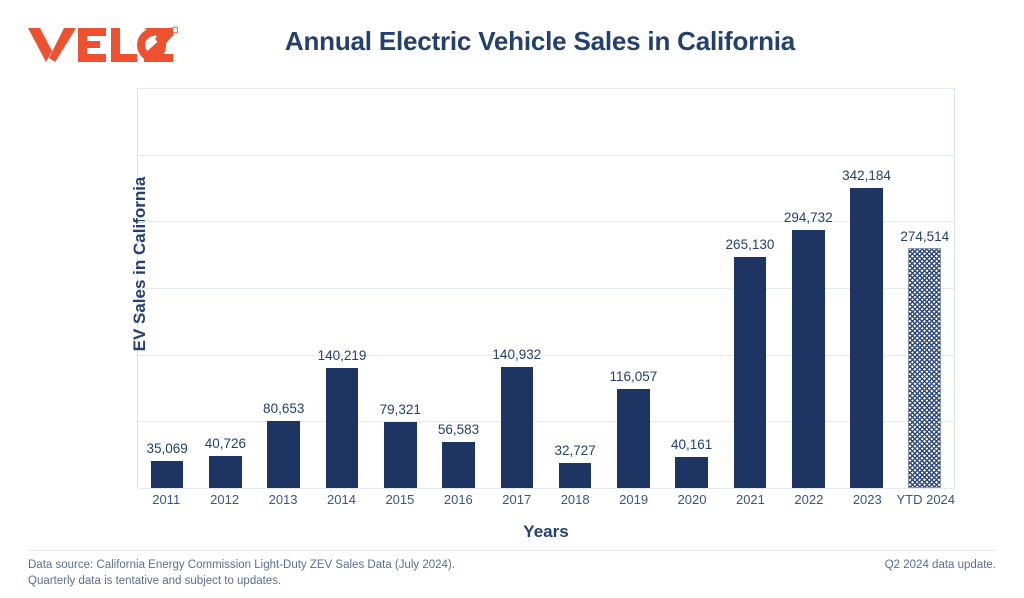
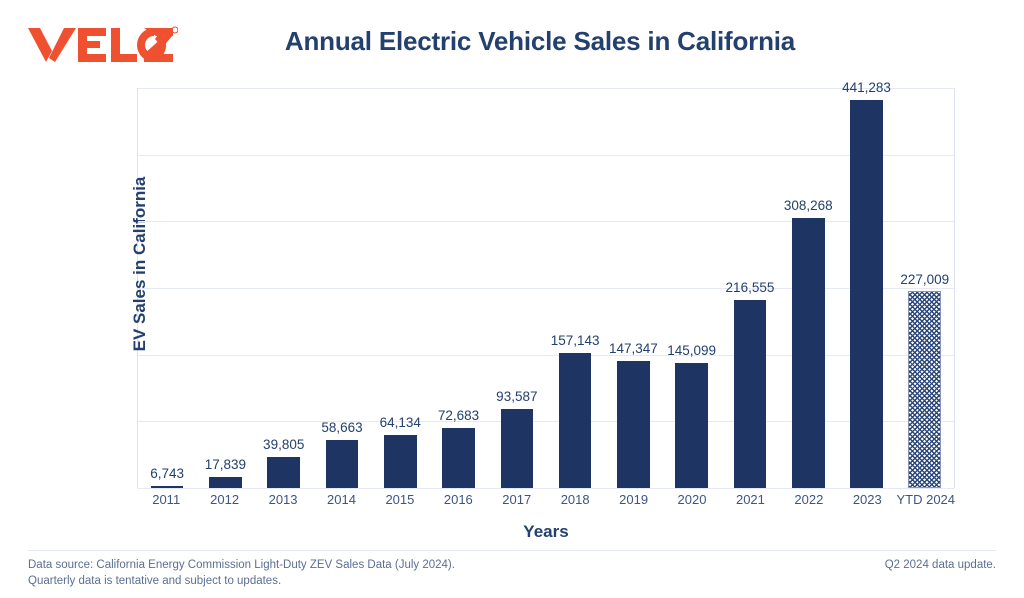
2011: 35,069 -> 6,743
2012: 40,726 -> 17,839
2013: 80,653 -> 39,805
2014: 140,219 -> 58,663
2015: 79,321 -> 64,134
2016: 56,583 -> 72,683
2017: 140,932 -> 93,587
2018: 32,727 -> 157,143
2019: 116,057 -> 147,347
2020: 40,161 -> 145,099
2021: 265,130 -> 216,555
2022: 294,732 -> 308,268
2023: 342,184 -> 441,283
YTD 2024: 274,514 -> 227,009
